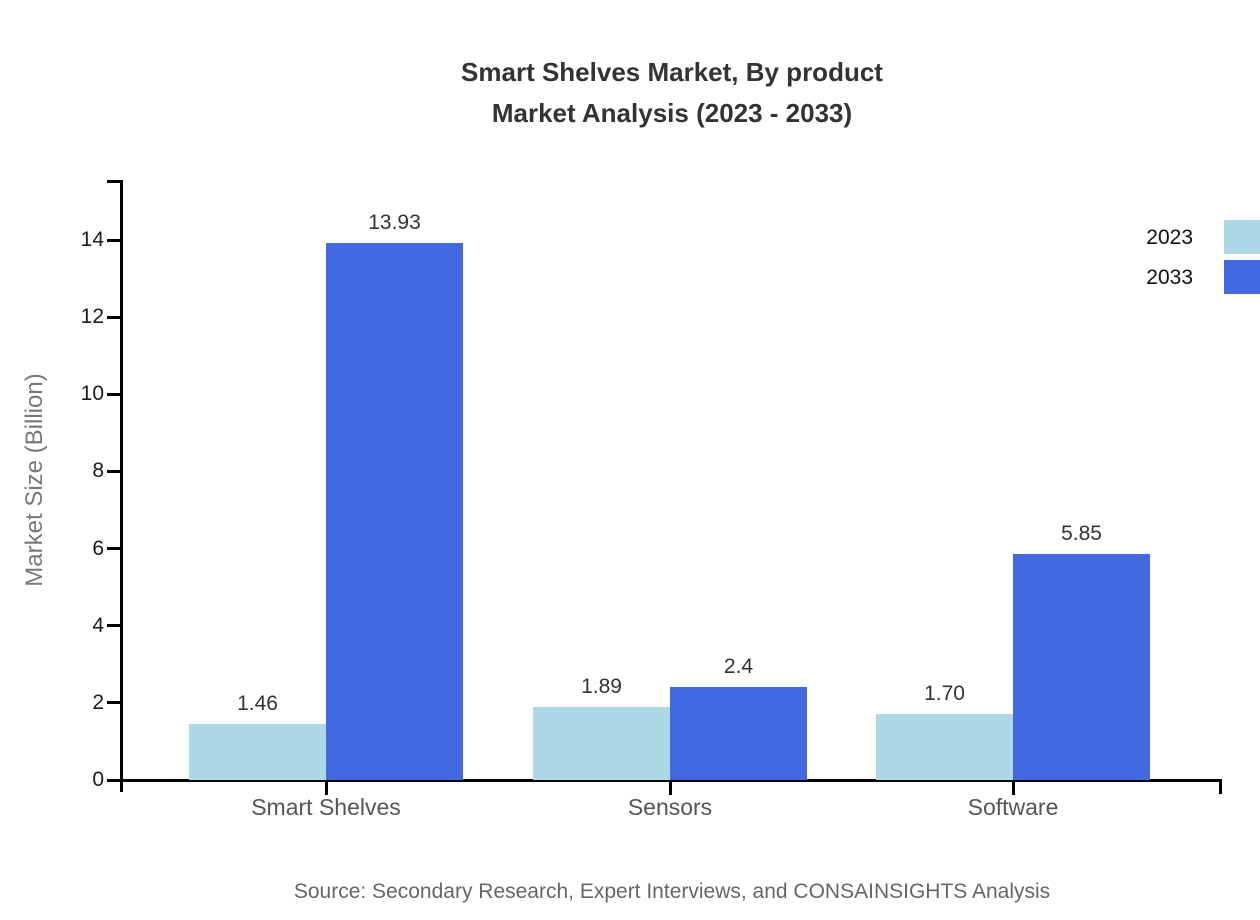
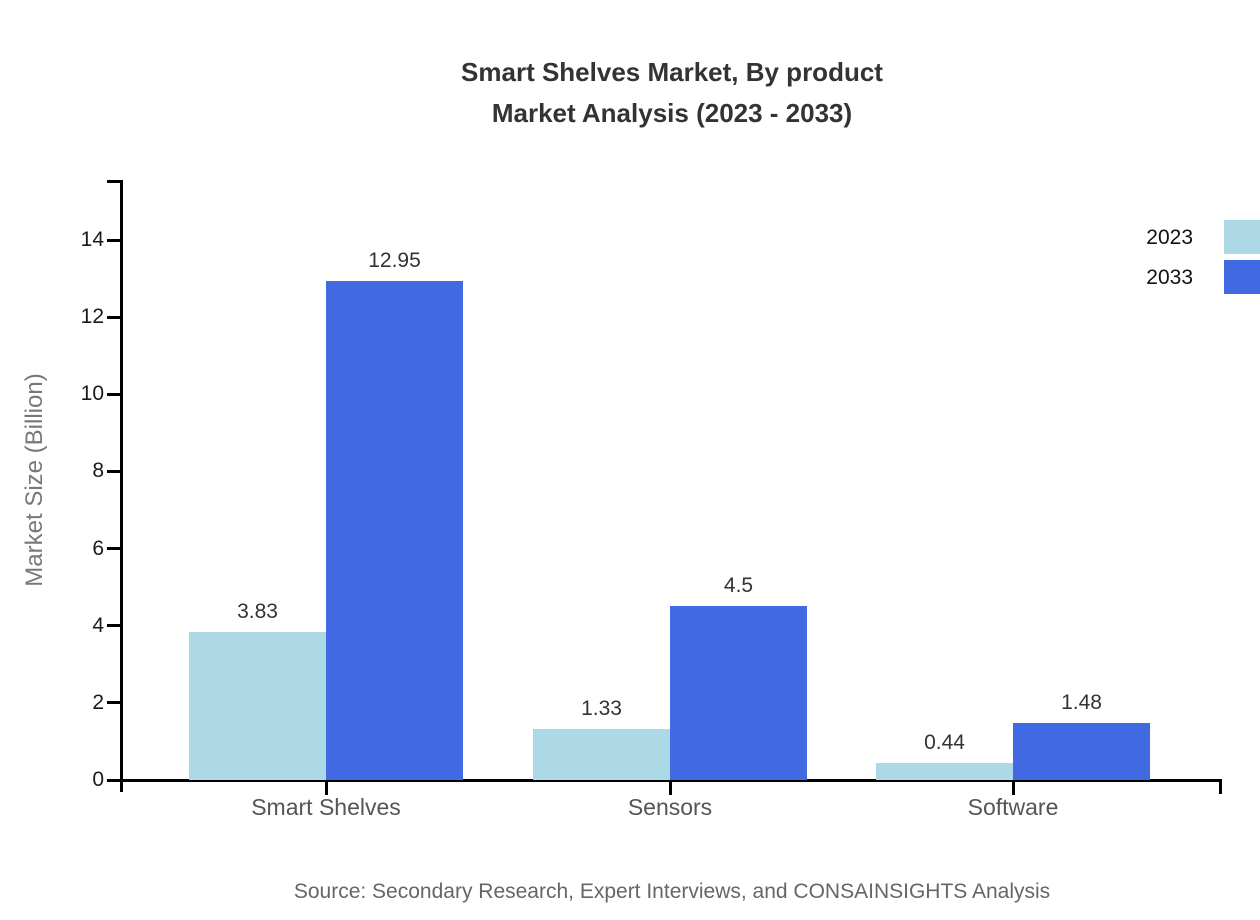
2023/Smart Shelves: 1.46 -> 3.83
2033/Smart Shelves: 13.93 -> 12.95
2023/Sensors: 1.89 -> 1.33
2033/Sensors: 2.4 -> 4.5
2023/Software: 1.70 -> 0.44
2033/Software: 5.85 -> 1.48
